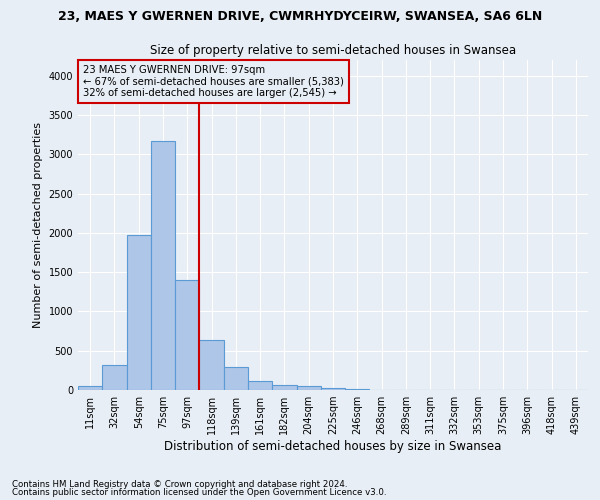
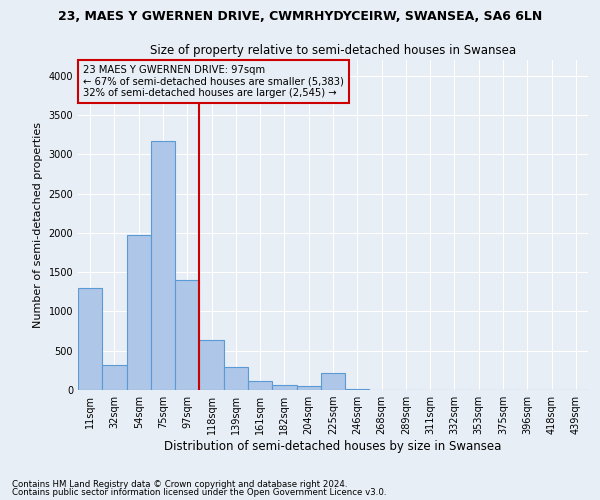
11sqm: 50 -> 1300
225sqm: 20 -> 220
